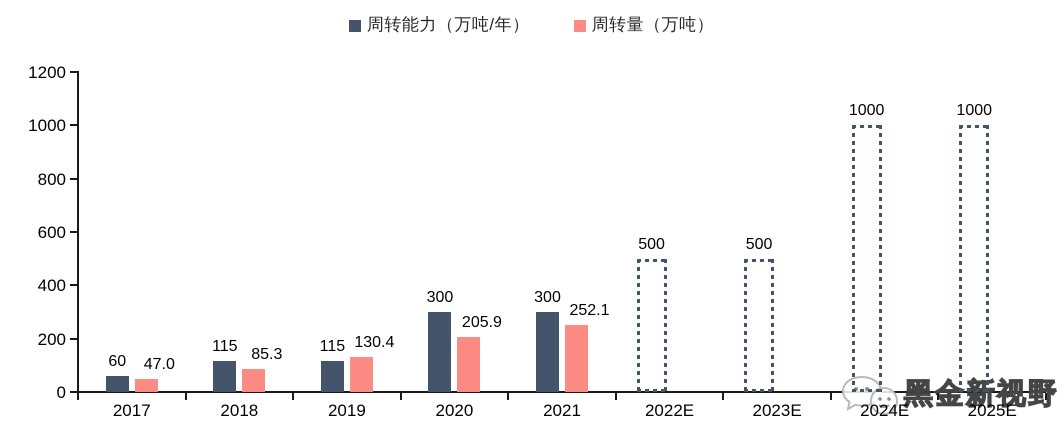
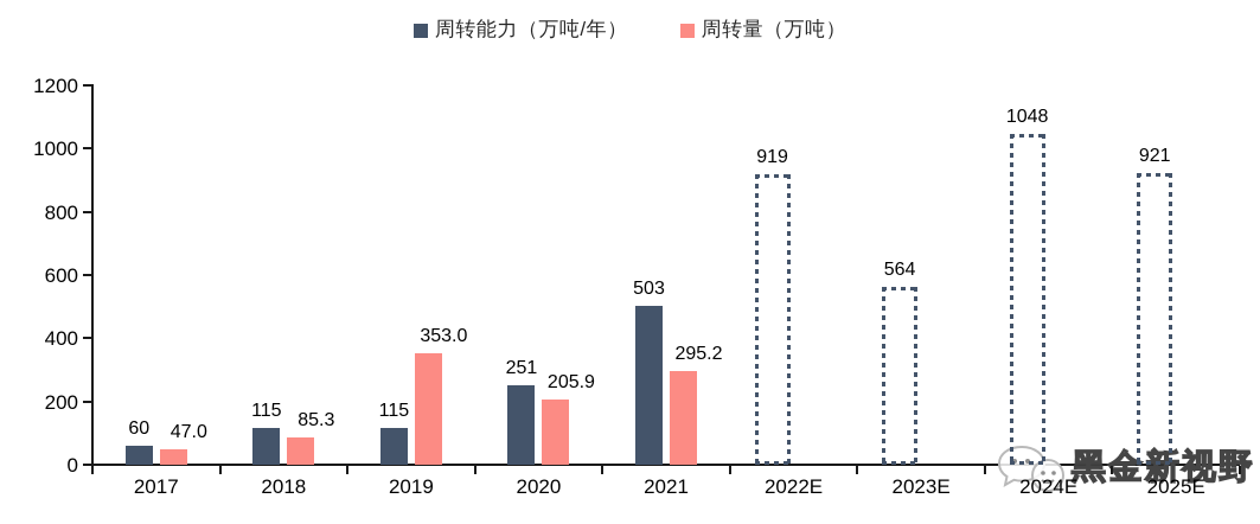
周转量（万吨）/2019: 130.4 -> 353.0
周转能力（万吨/年）/2020: 300 -> 251
周转能力（万吨/年）/2021: 300 -> 503
周转量（万吨）/2021: 252.1 -> 295.2
周转能力（万吨/年）/2022E: 500 -> 919
周转能力（万吨/年）/2023E: 500 -> 564
周转能力（万吨/年）/2024E: 1000 -> 1048
周转能力（万吨/年）/2025E: 1000 -> 921
